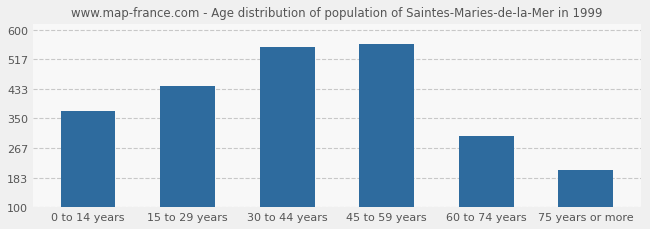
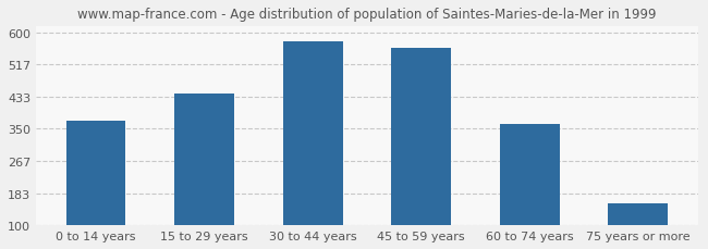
30 to 44 years: 550 -> 575
60 to 74 years: 300 -> 362
75 years or more: 205 -> 158
